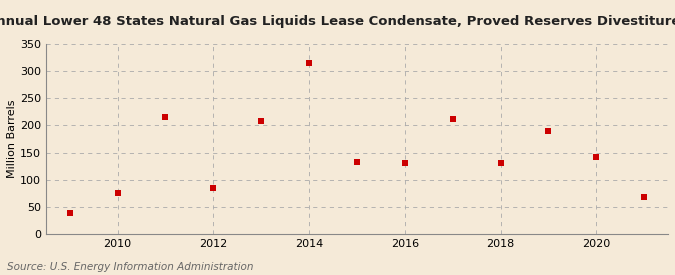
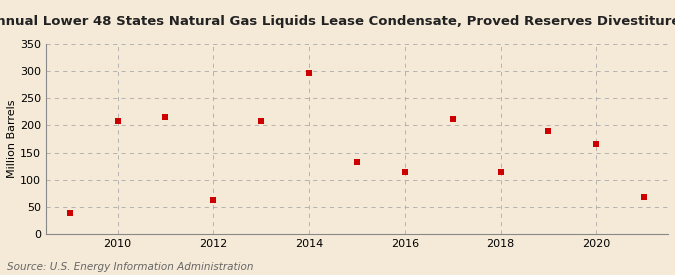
2010: 75 -> 208
2012: 85 -> 62
2014: 315 -> 296
2016: 130 -> 114
2018: 130 -> 114
2020: 142 -> 166
